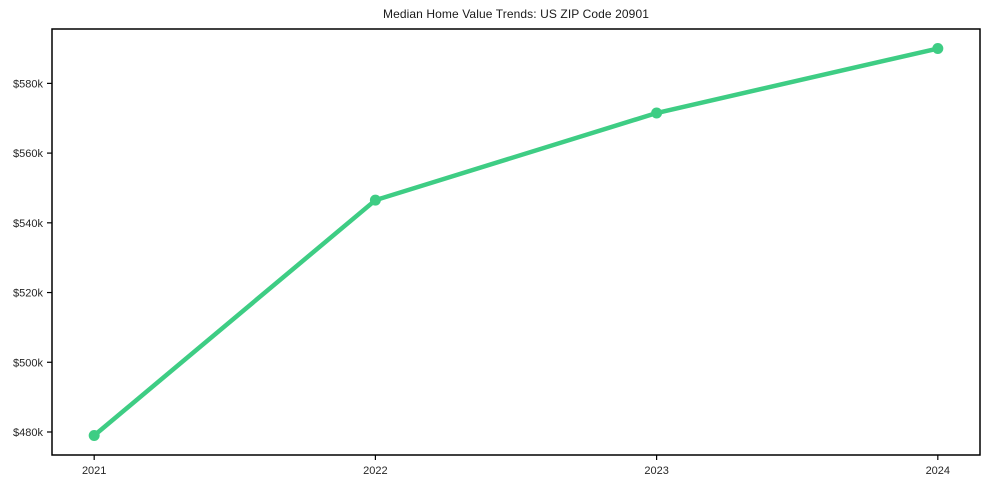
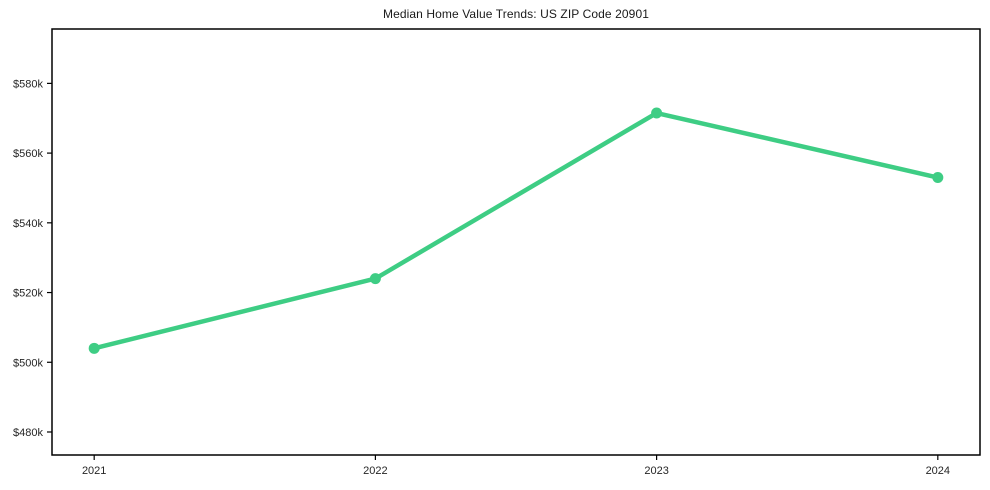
2021: $479k -> $504k
2022: $546k -> $524k
2024: $590k -> $553k
